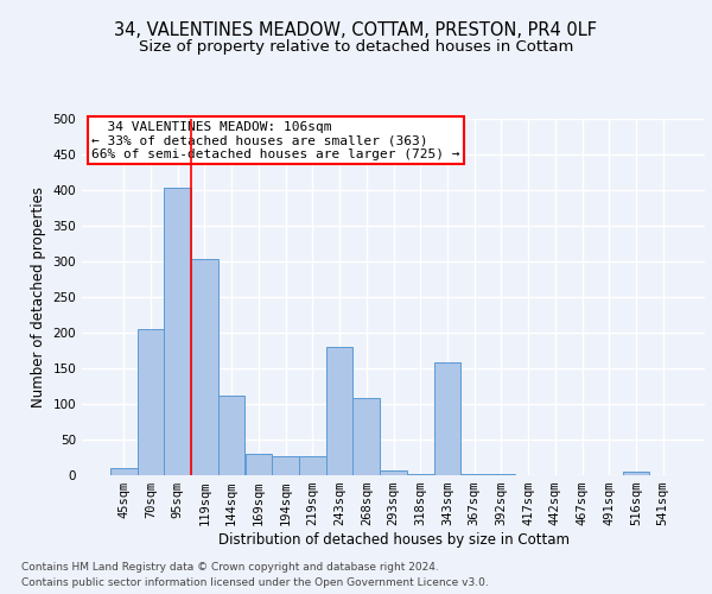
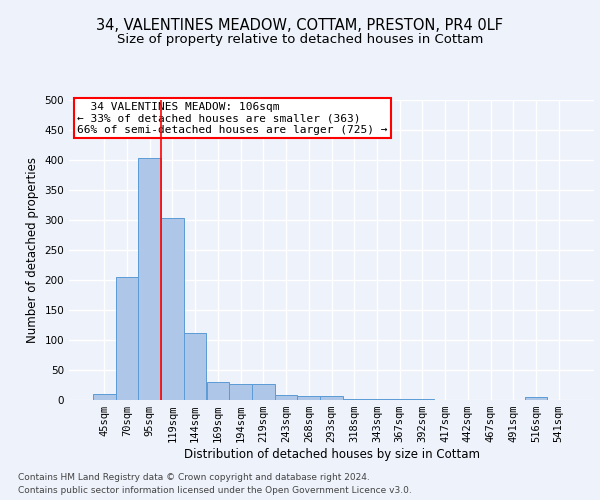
243sqm: 180 -> 8
268sqm: 108 -> 7
343sqm: 158 -> 2
